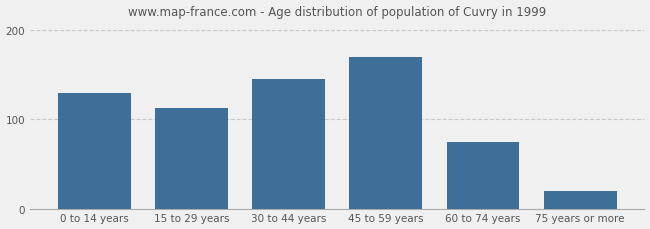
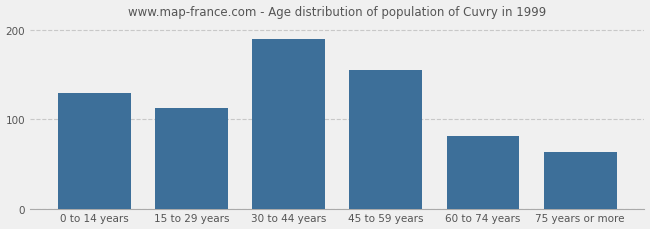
30 to 44 years: 145 -> 190
45 to 59 years: 170 -> 156
60 to 74 years: 75 -> 82
75 years or more: 20 -> 64
